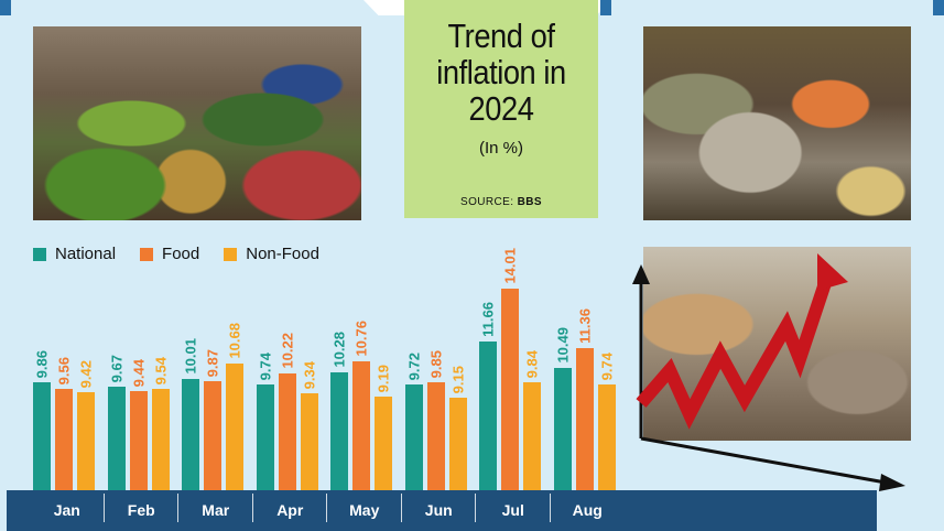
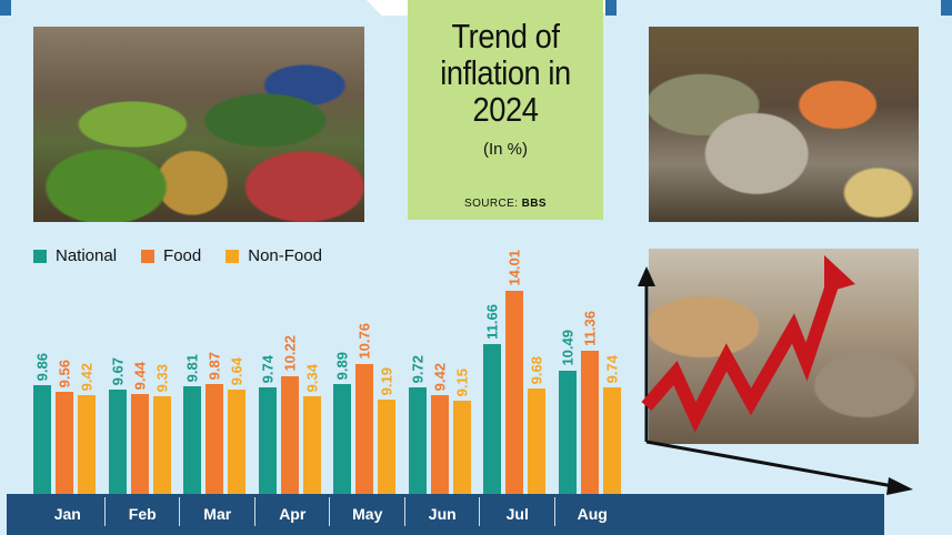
Non-Food/Feb: 9.54 -> 9.33
National/Mar: 10.01 -> 9.81
Non-Food/Mar: 10.68 -> 9.64
National/May: 10.28 -> 9.89
Food/Jun: 9.85 -> 9.42
Non-Food/Jul: 9.84 -> 9.68
